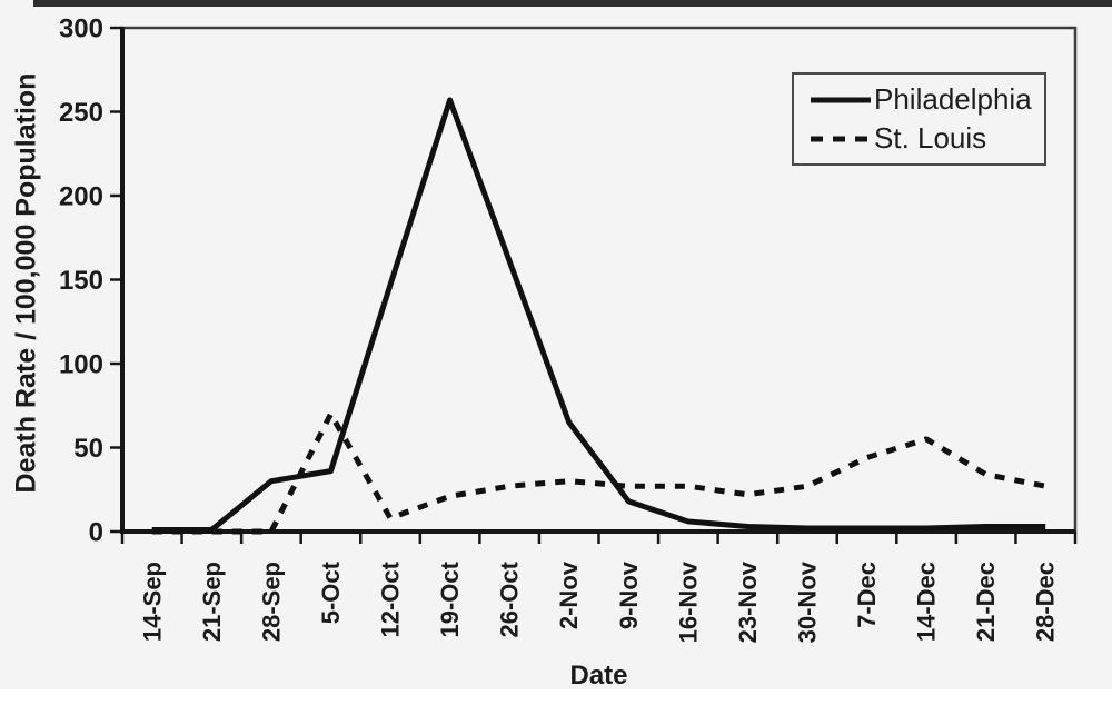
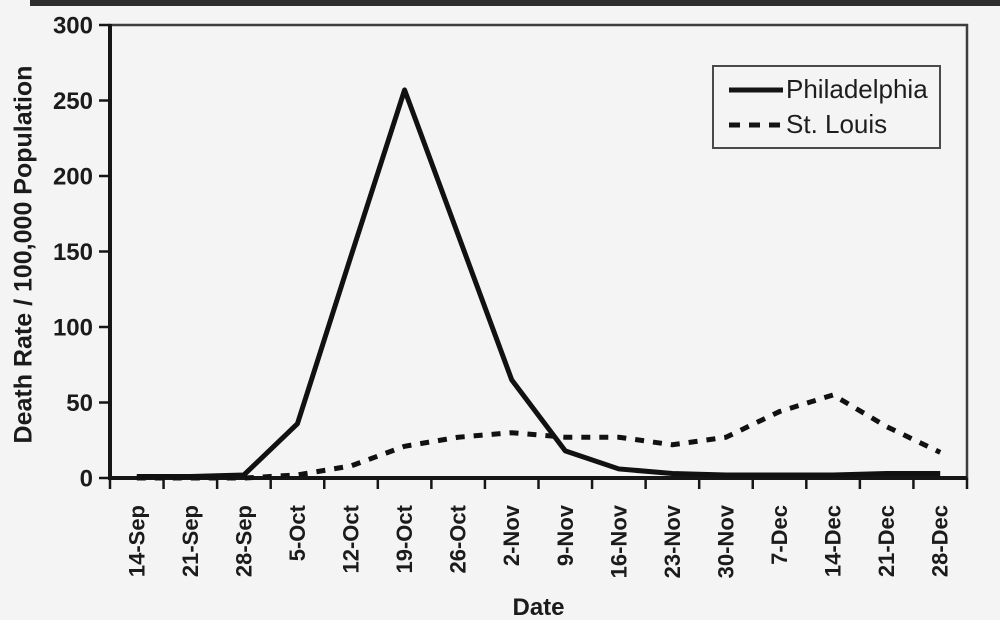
Philadelphia/28-Sep: 30 -> 2
St. Louis/5-Oct: 70 -> 2
St. Louis/28-Dec: 27 -> 17
